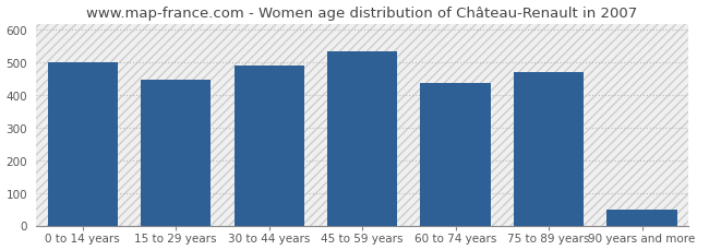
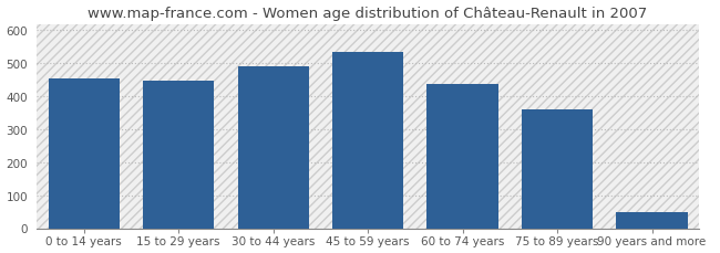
0 to 14 years: 500 -> 455
75 to 89 years: 470 -> 360
